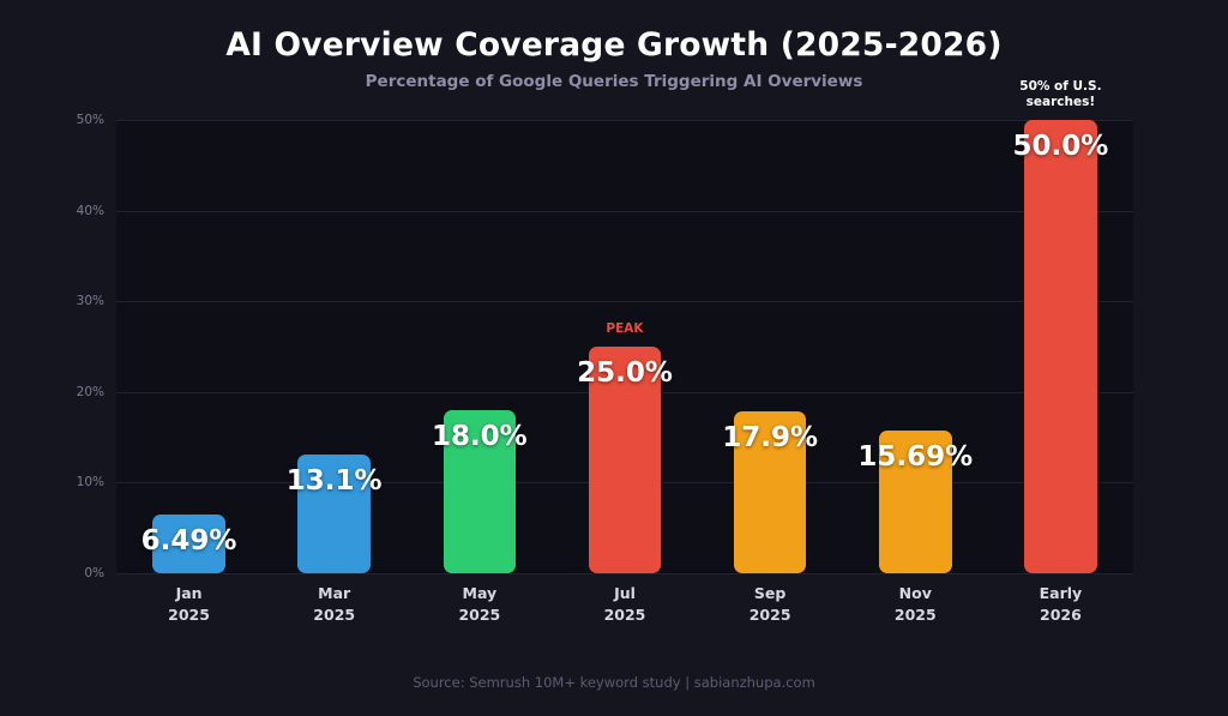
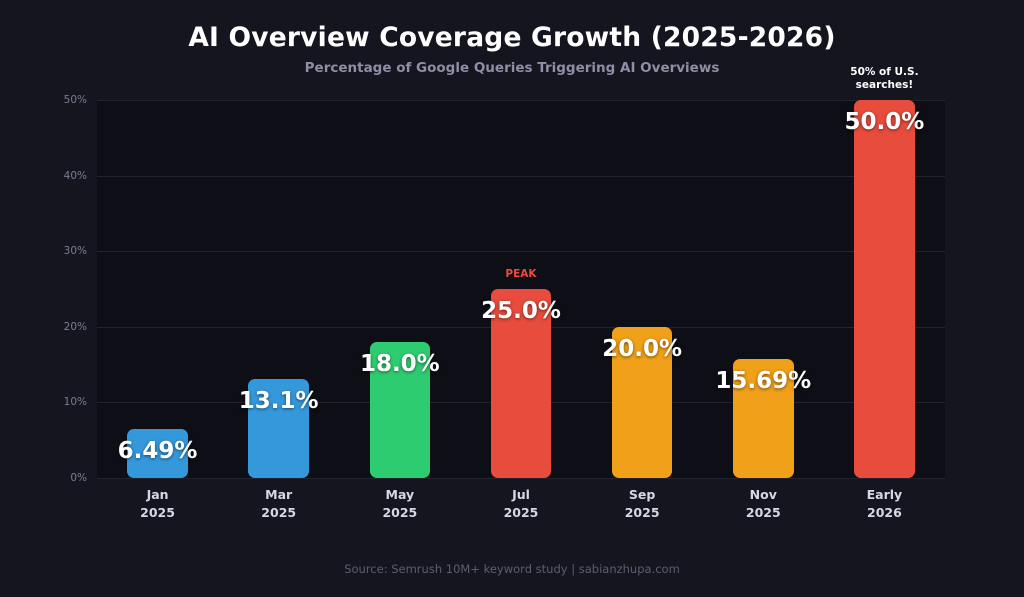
Sep 2025: 17.9% -> 20.0%
